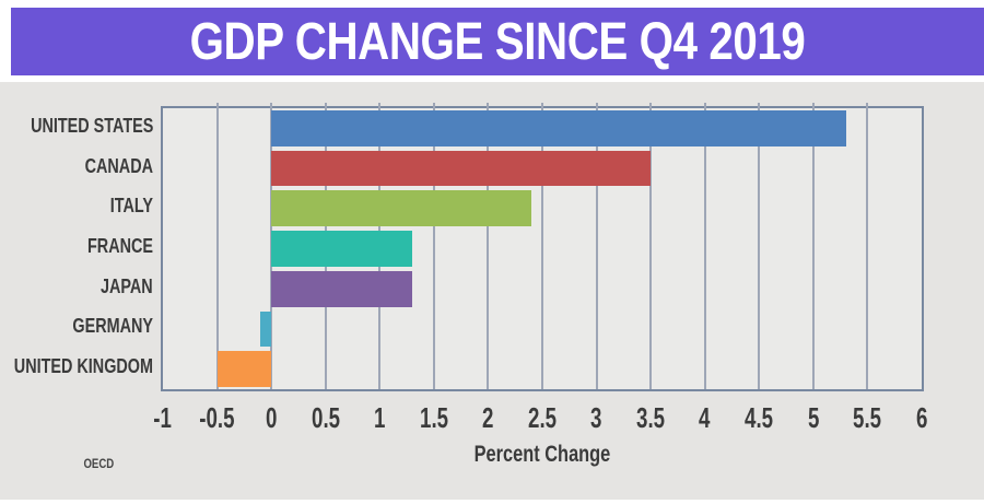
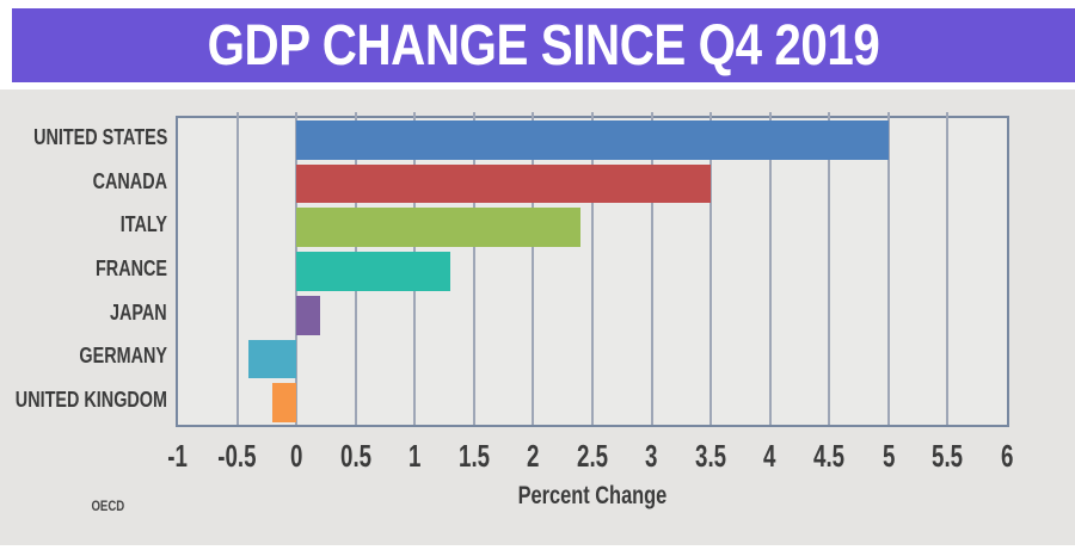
UNITED STATES: 5.3 -> 5.0
JAPAN: 1.3 -> 0.2
GERMANY: -0.1 -> -0.4
UNITED KINGDOM: -0.5 -> -0.2
